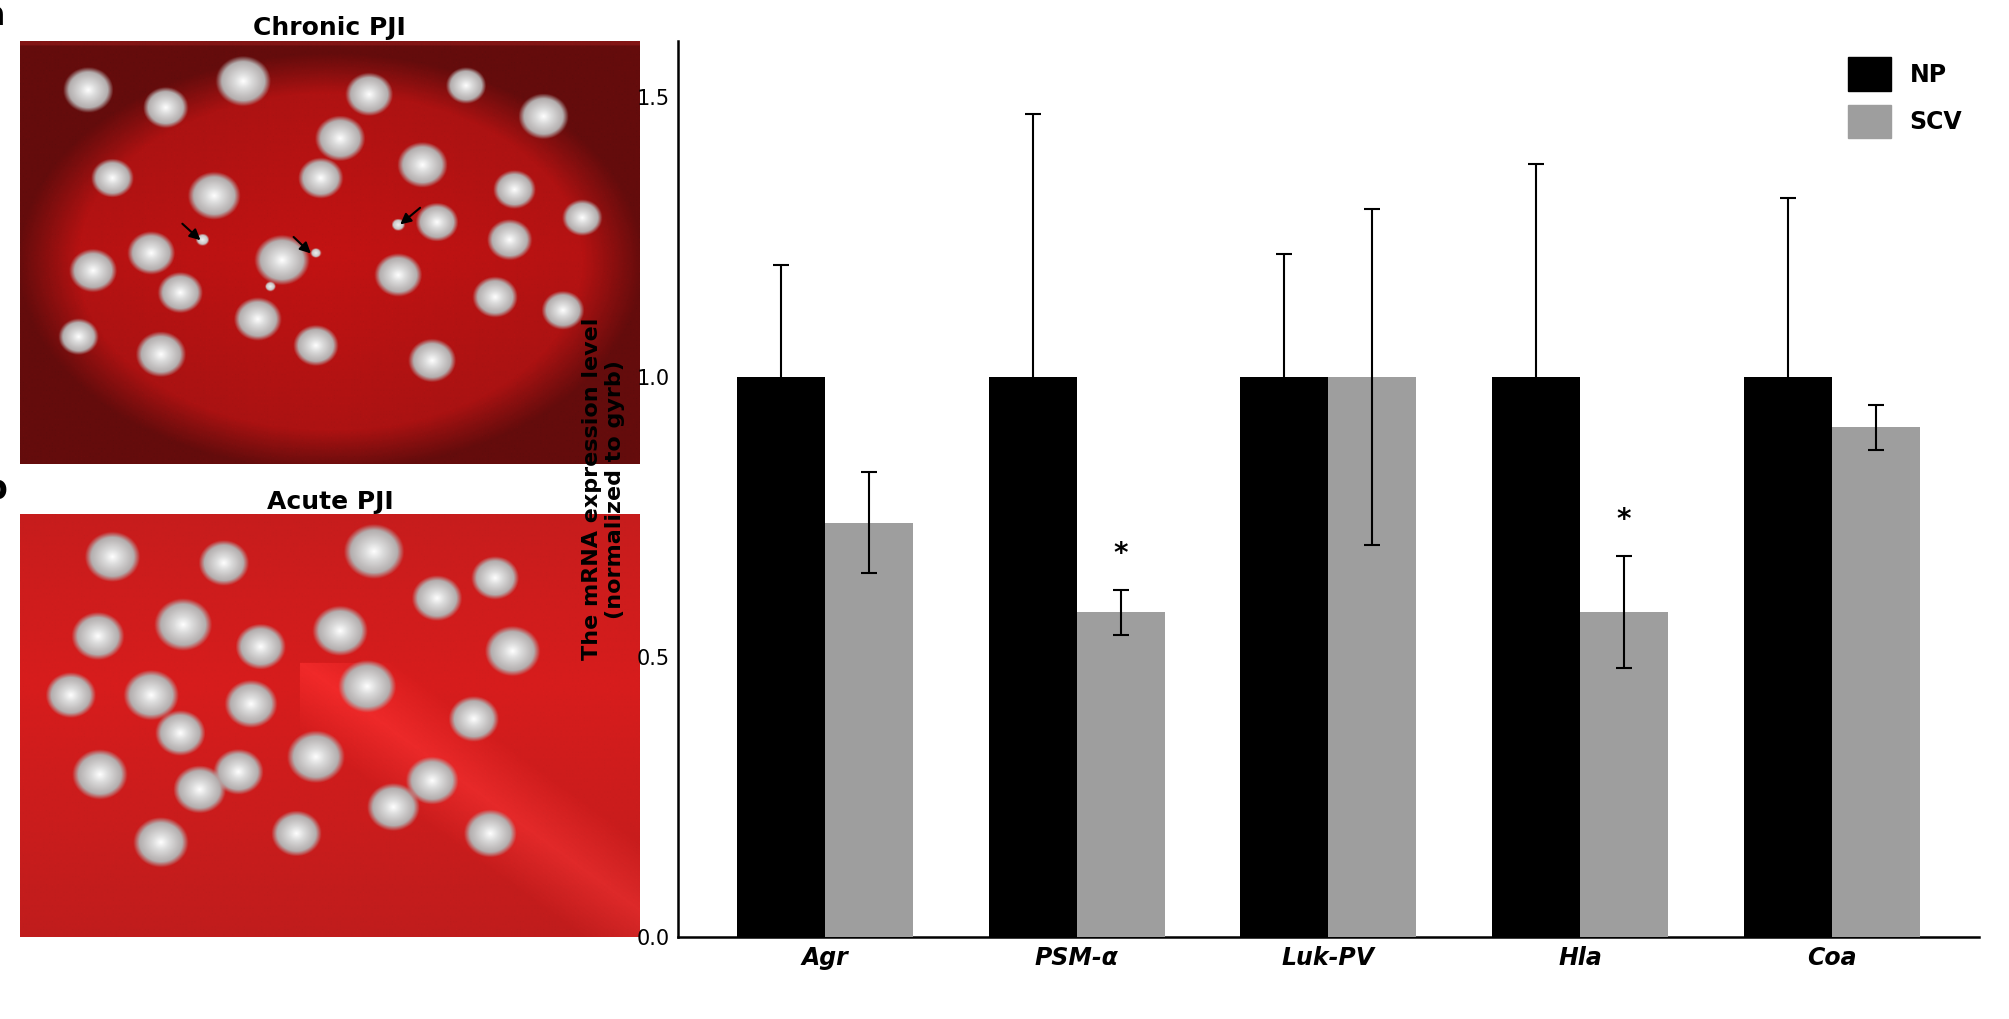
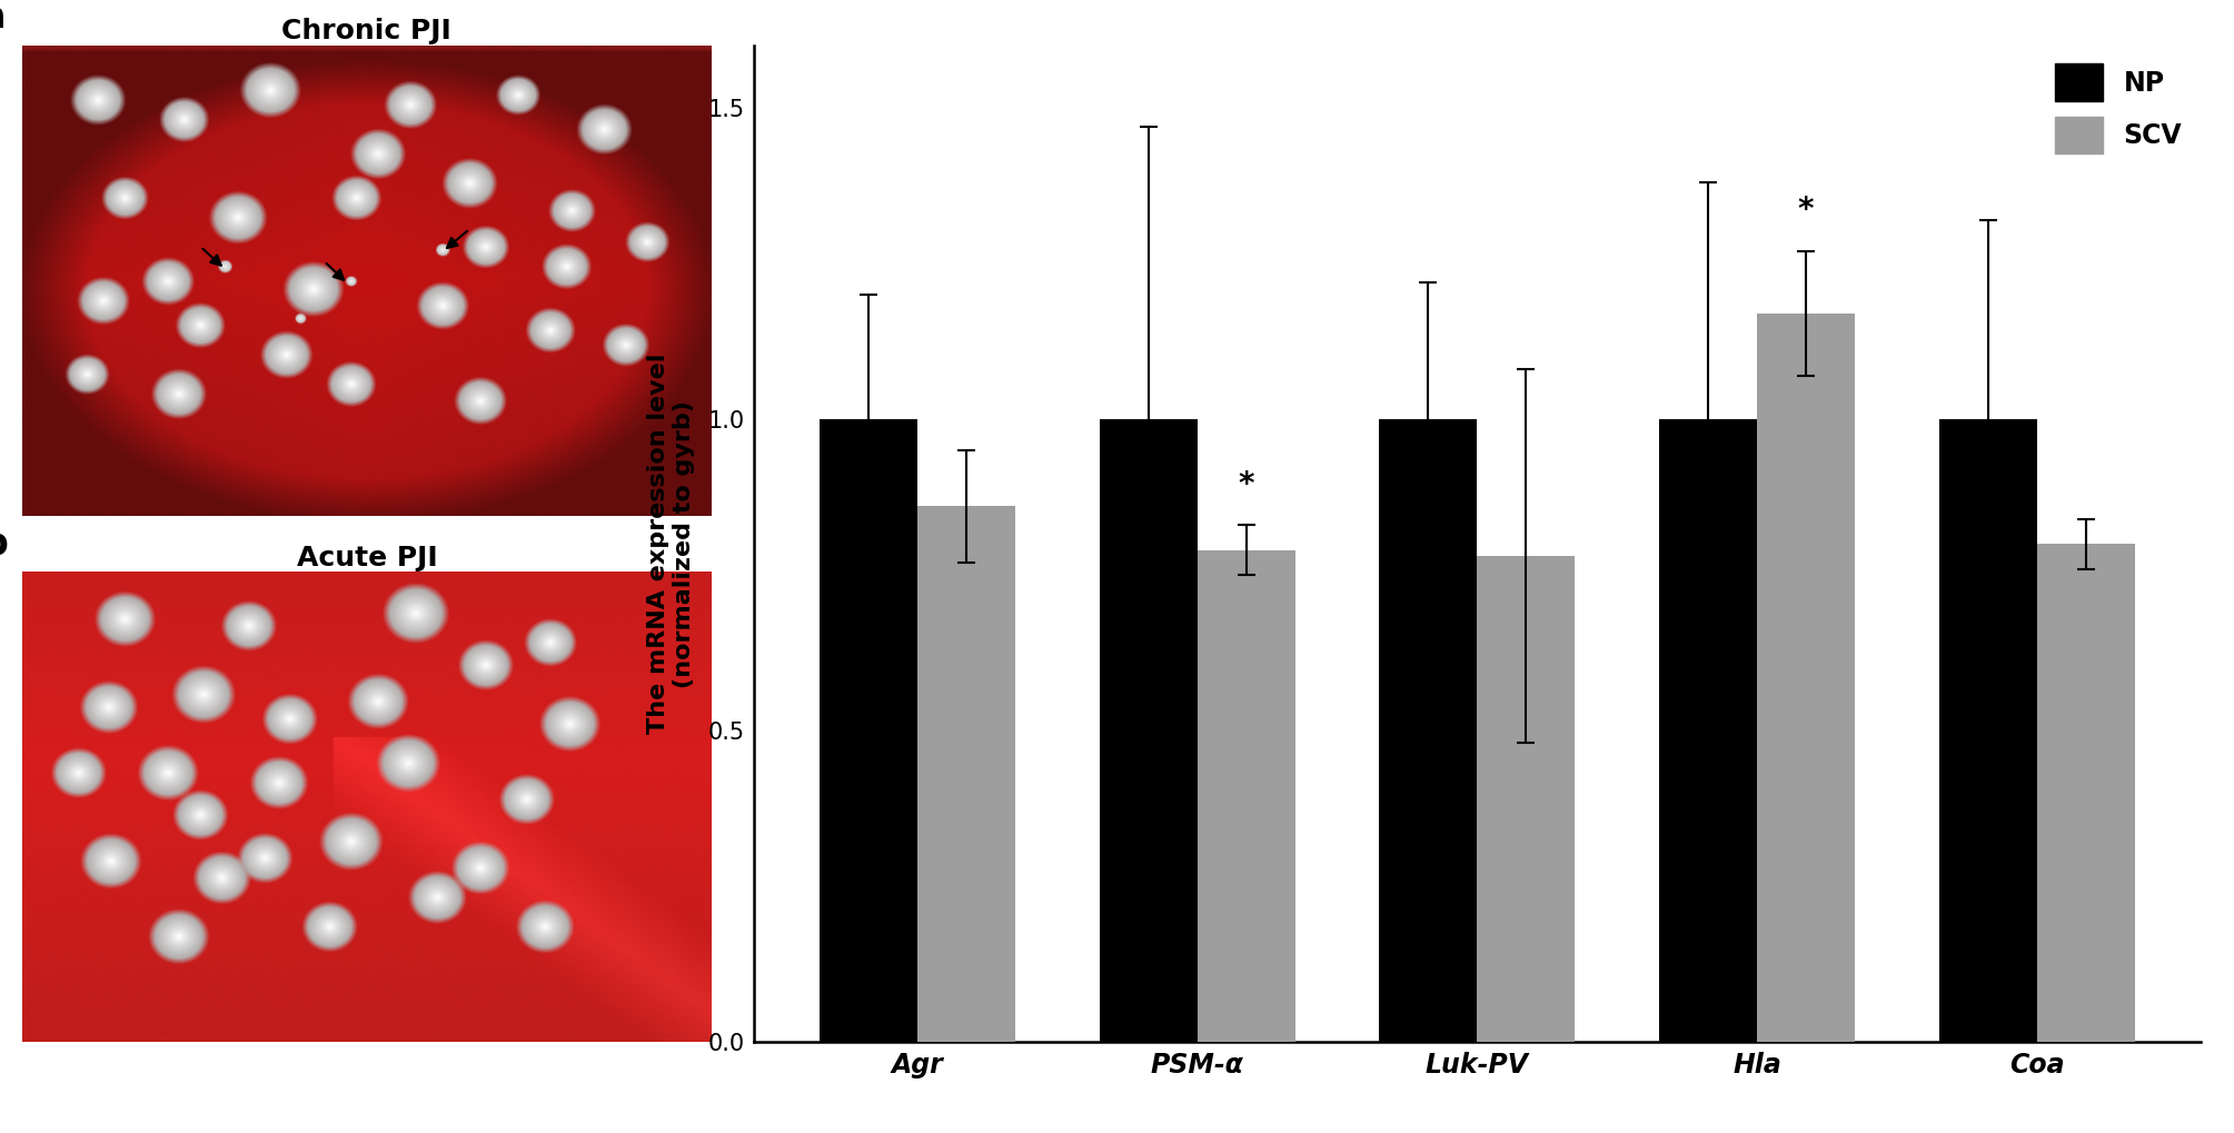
SCV/Agr: 0.74 -> 0.86
SCV/PSM-α: 0.58 -> 0.79
SCV/Luk-PV: 1.00 -> 0.78
SCV/Hla: 0.58 -> 1.17
SCV/Coa: 0.91 -> 0.80
